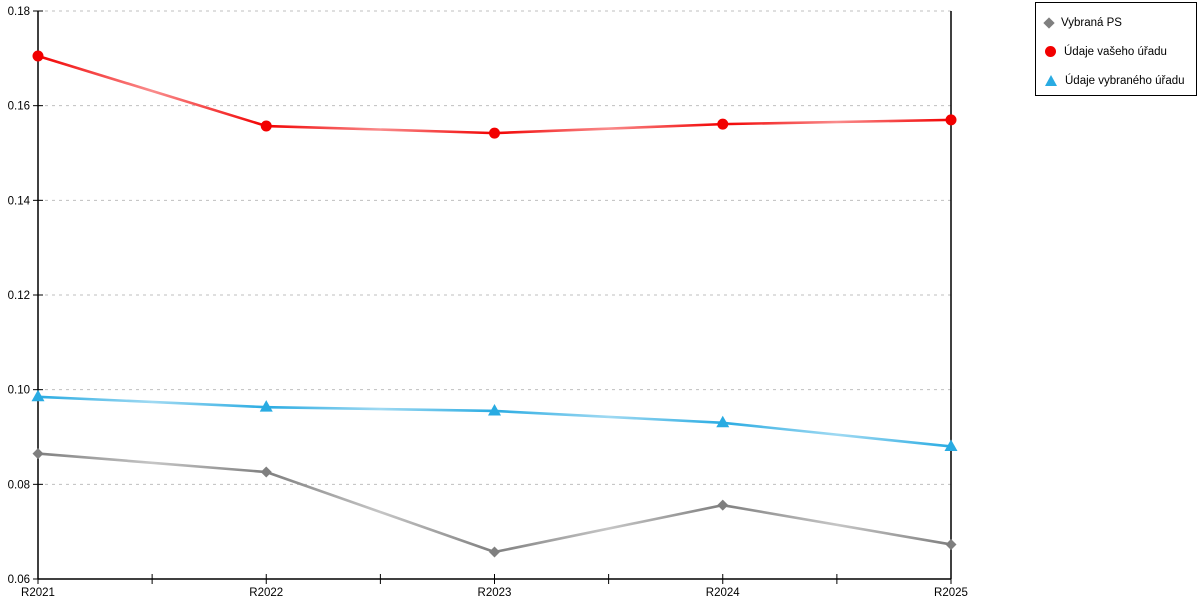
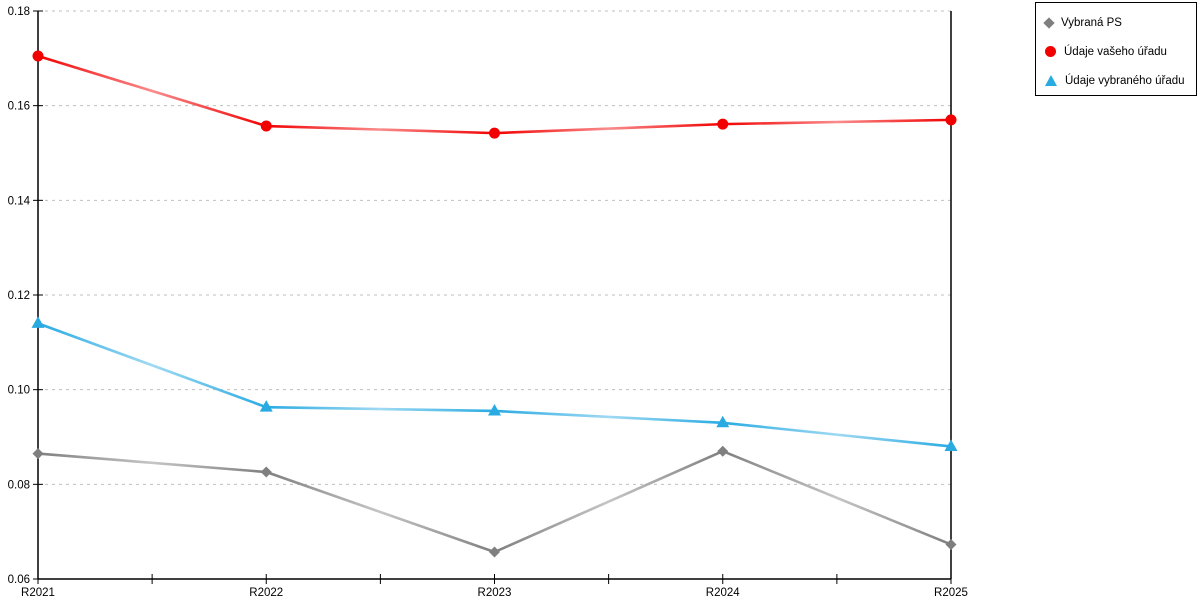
Údaje vybraného úřadu/R2021: 0.099 -> 0.114
Vybraná PS/R2024: 0.076 -> 0.087
